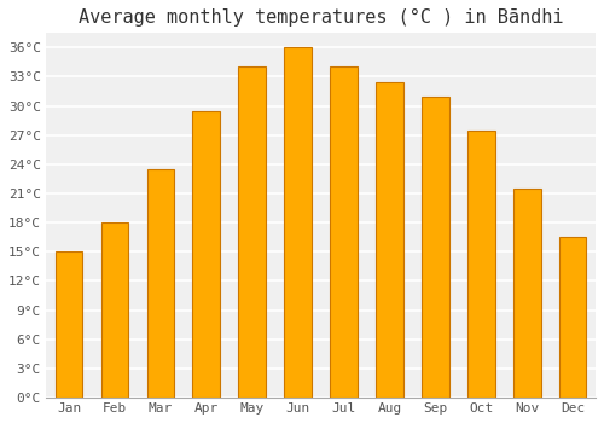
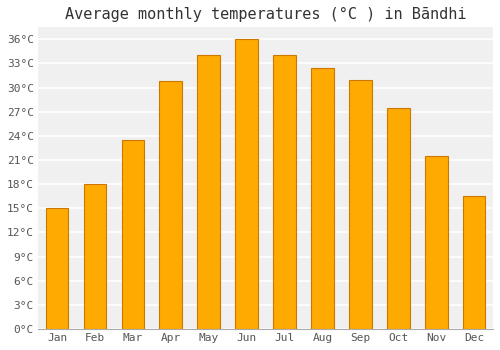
Apr: 29.5°C -> 30.8°C
